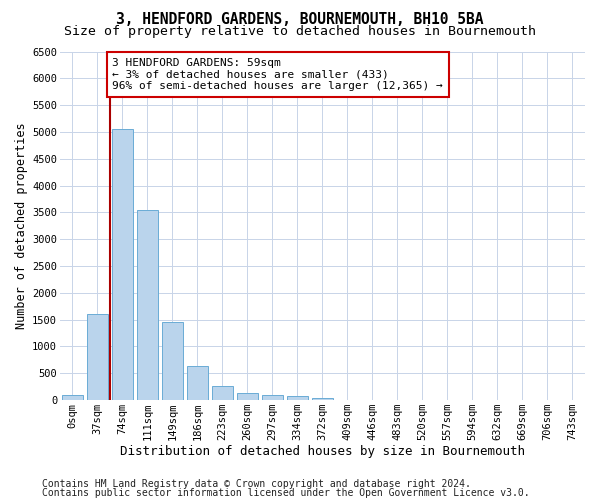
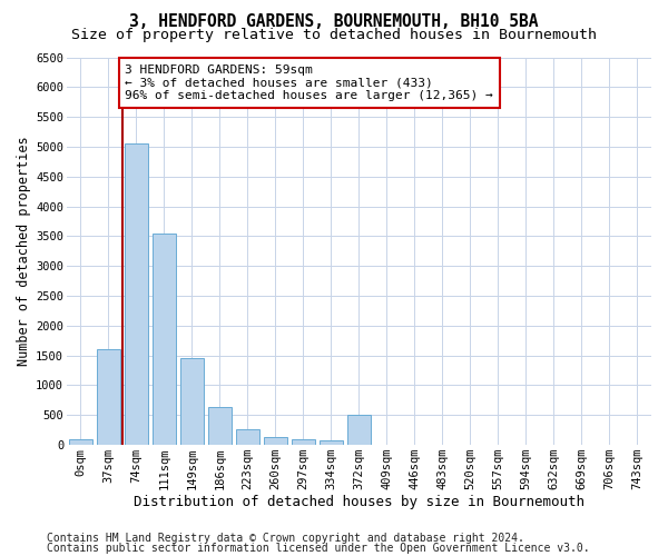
372sqm: 30 -> 500
